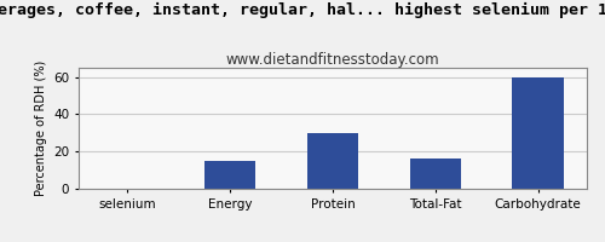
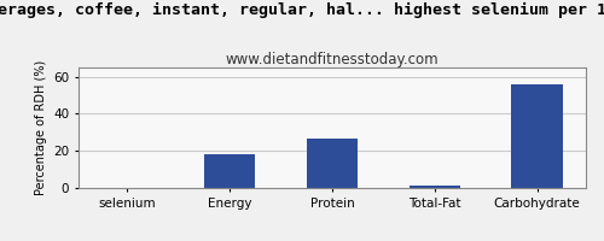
Energy: 15 -> 18
Protein: 30 -> 26
Total-Fat: 16 -> 1
Carbohydrate: 60 -> 56
